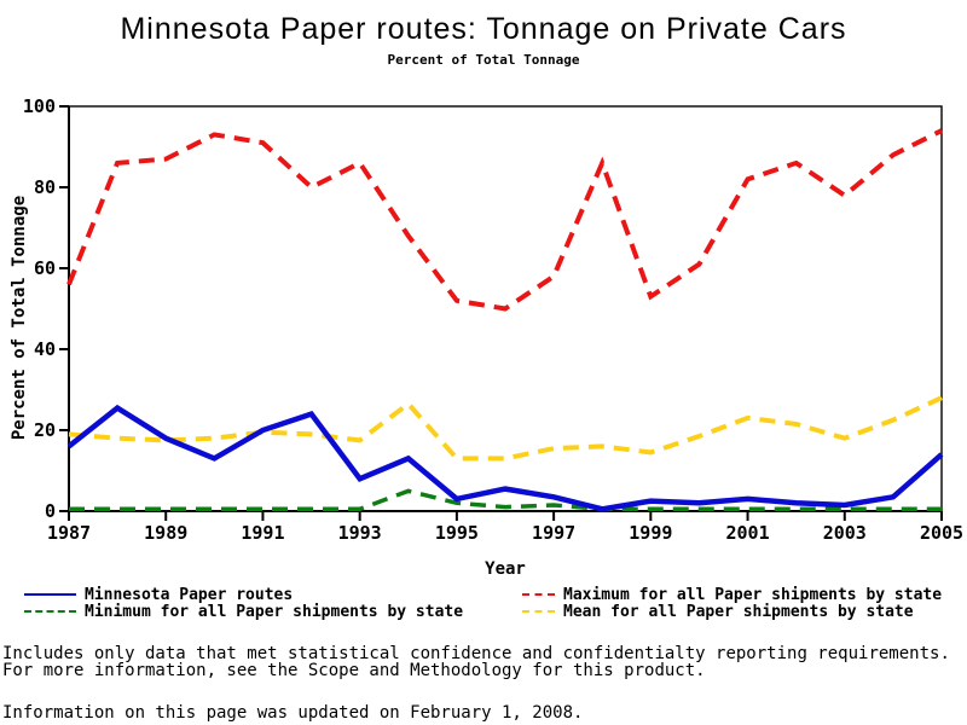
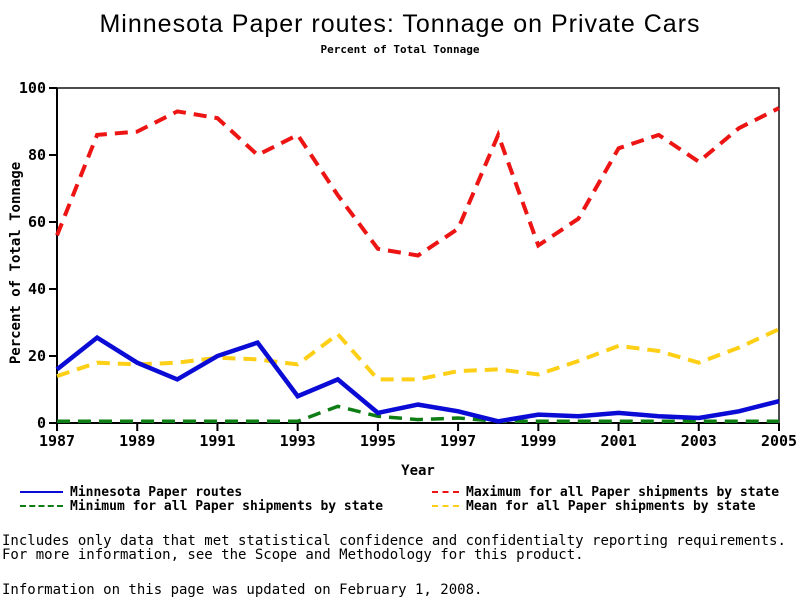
Mean for all Paper shipments by state/1987: 19 -> 14
Minnesota Paper routes/2005: 14 -> 6
